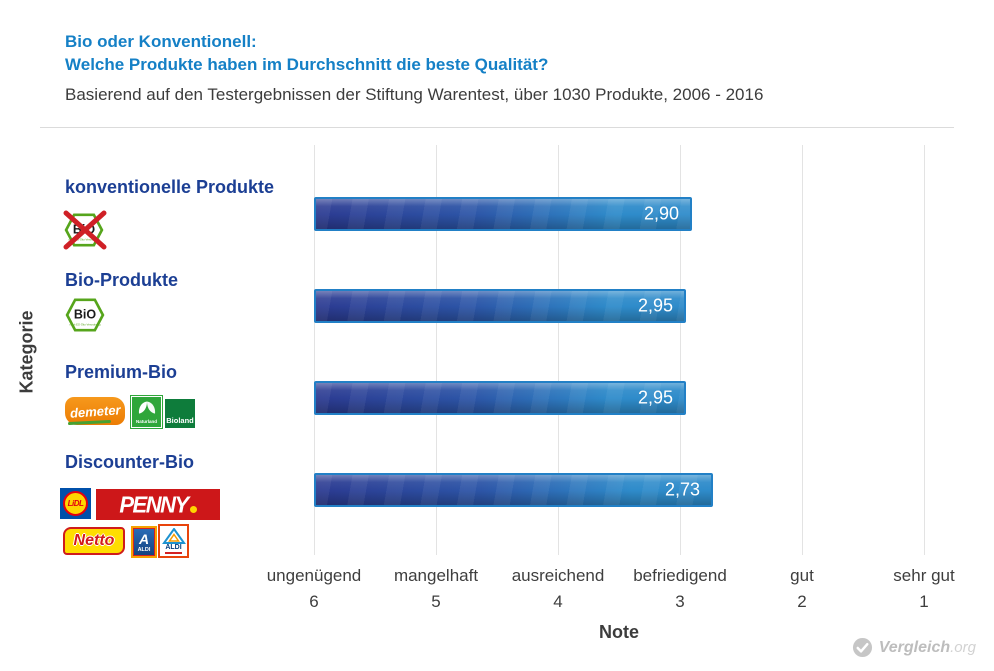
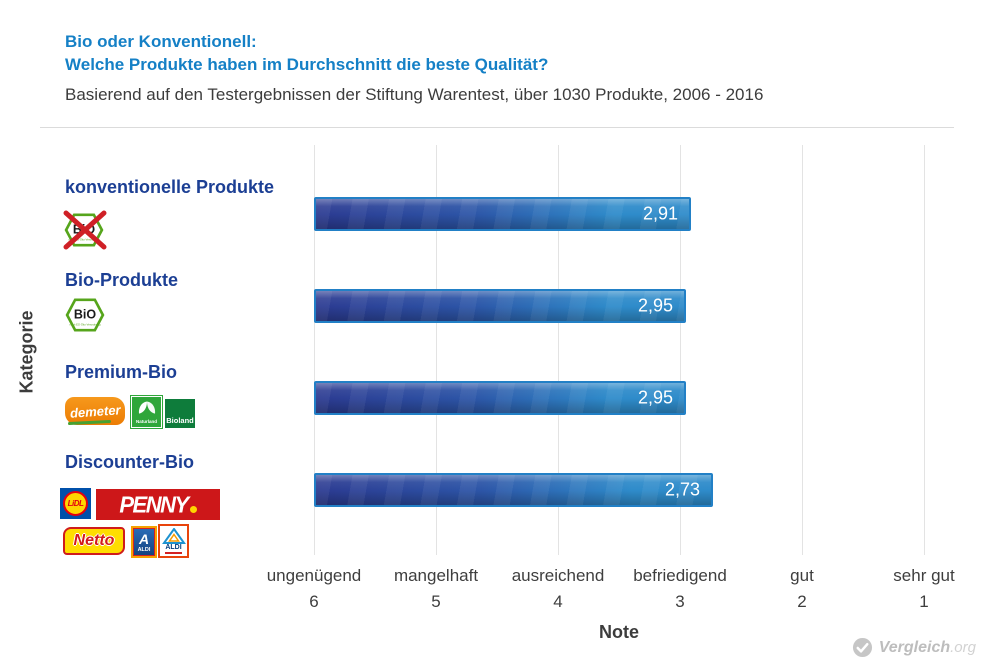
konventionelle Produkte: 2,90 -> 2,91
